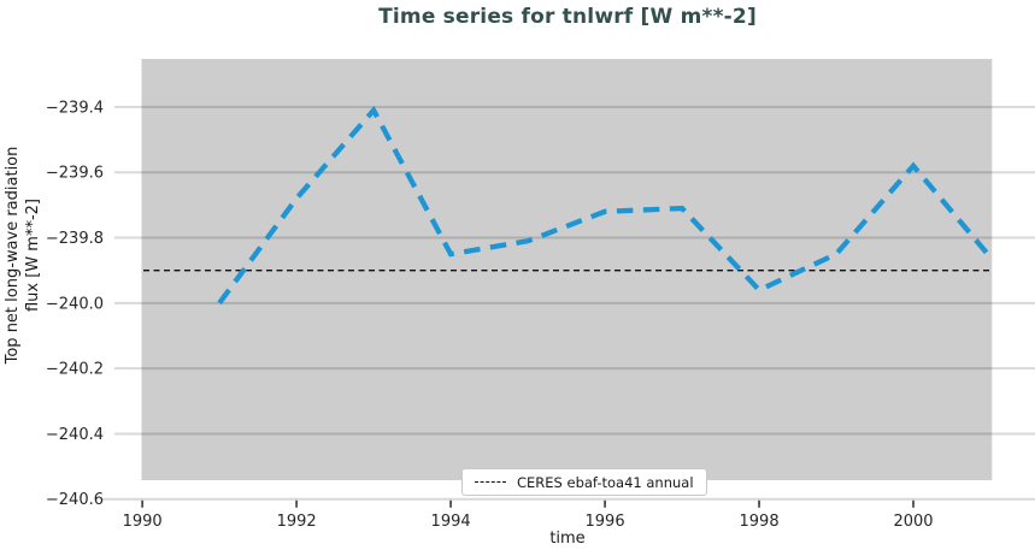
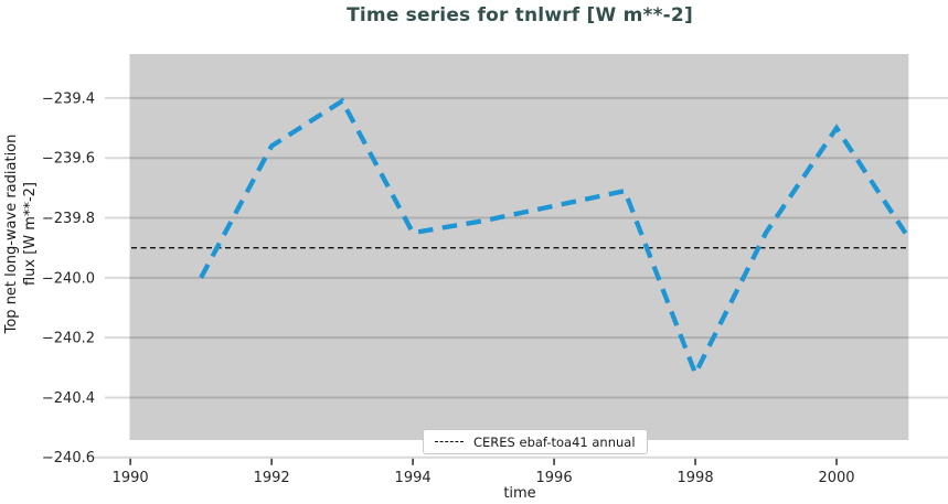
1992: -239.68 -> -239.56
1996: -239.72 -> -239.76
1998: -239.96 -> -240.32
2000: -239.58 -> -239.50
